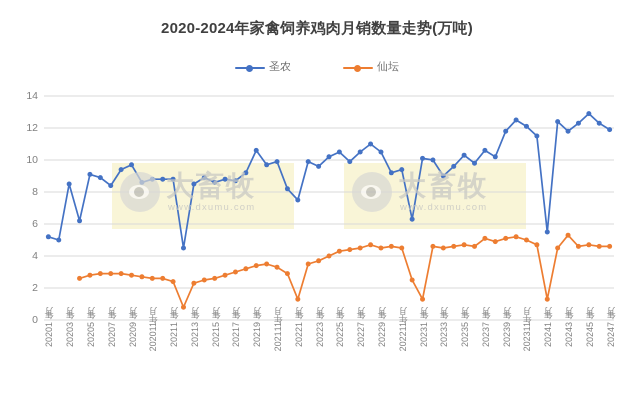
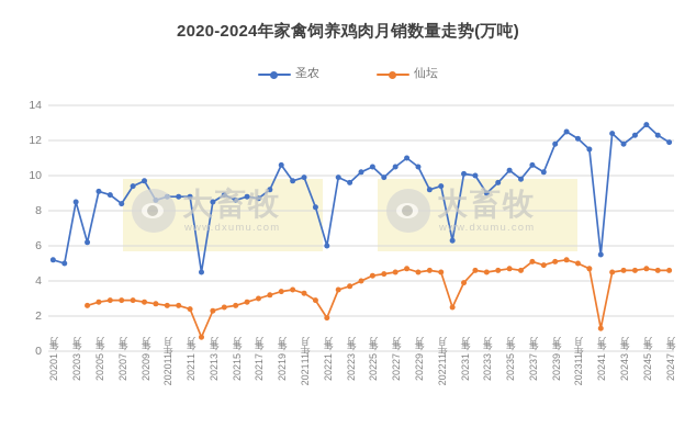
圣农/2022年1月: 7.5 -> 6.0
仙坛/2022年1月: 1.3 -> 1.9
仙坛/2023年1月: 1.3 -> 3.9
仙坛/2024年3月: 5.3 -> 4.6
